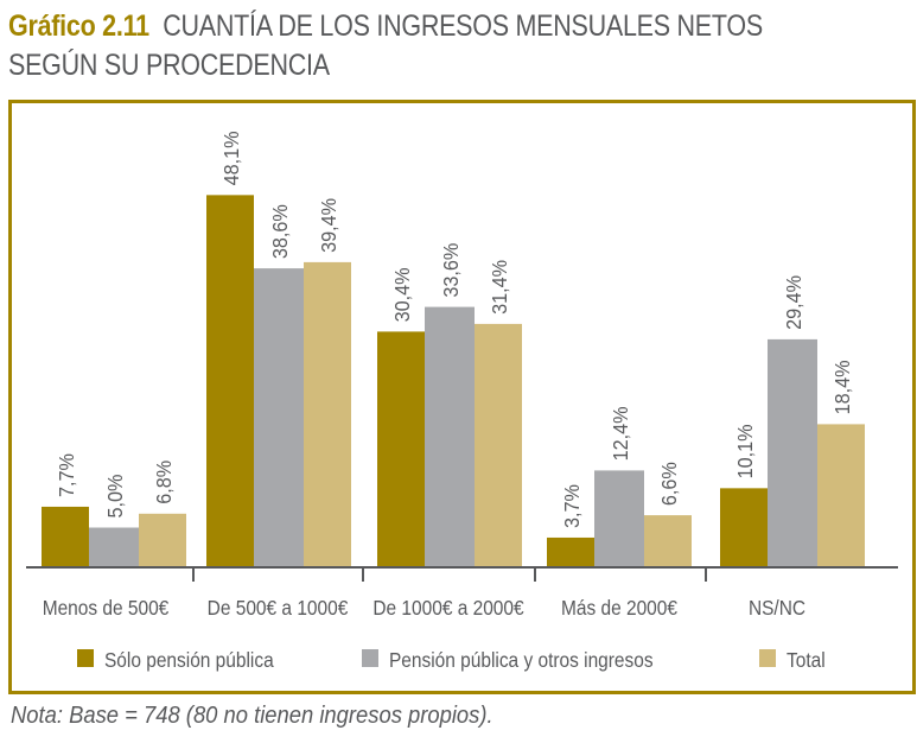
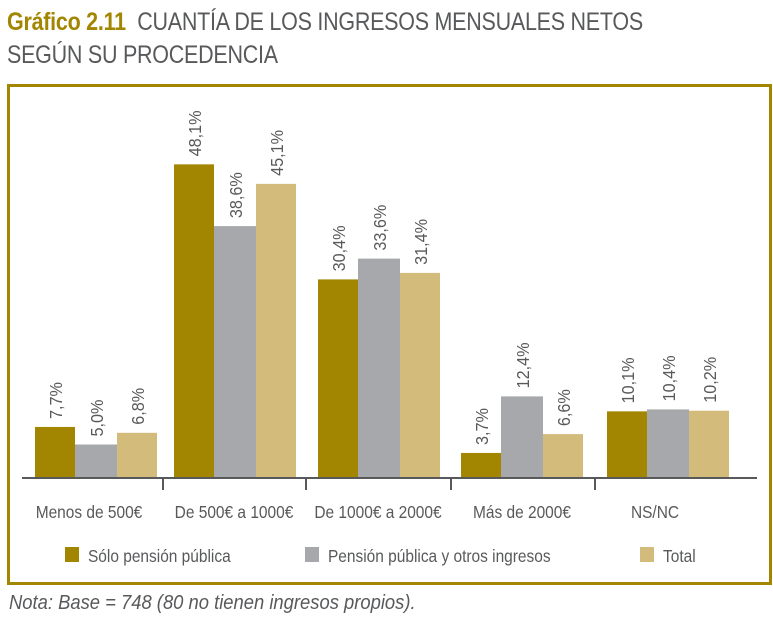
Total/De 500€ a 1000€: 39,4% -> 45,1%
Pensión pública y otros ingresos/NS/NC: 29,4% -> 10,4%
Total/NS/NC: 18,4% -> 10,2%
